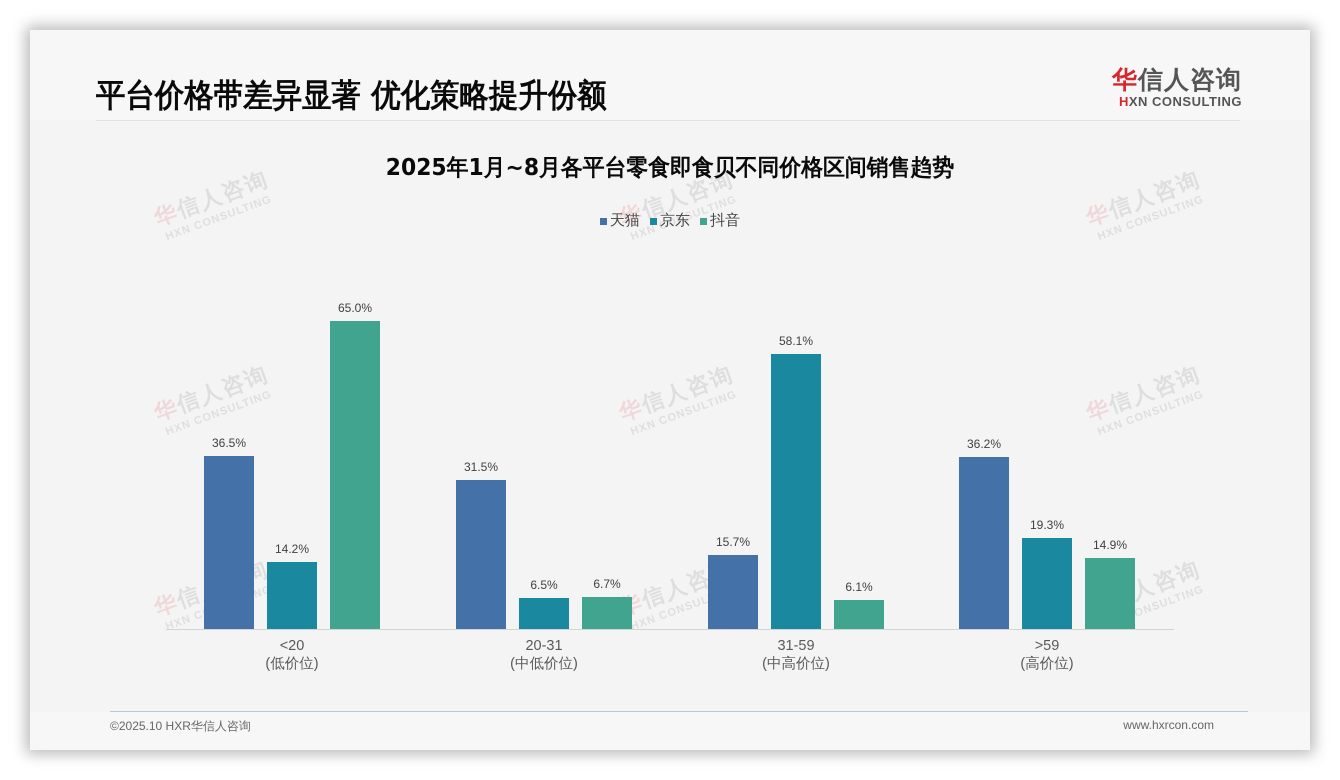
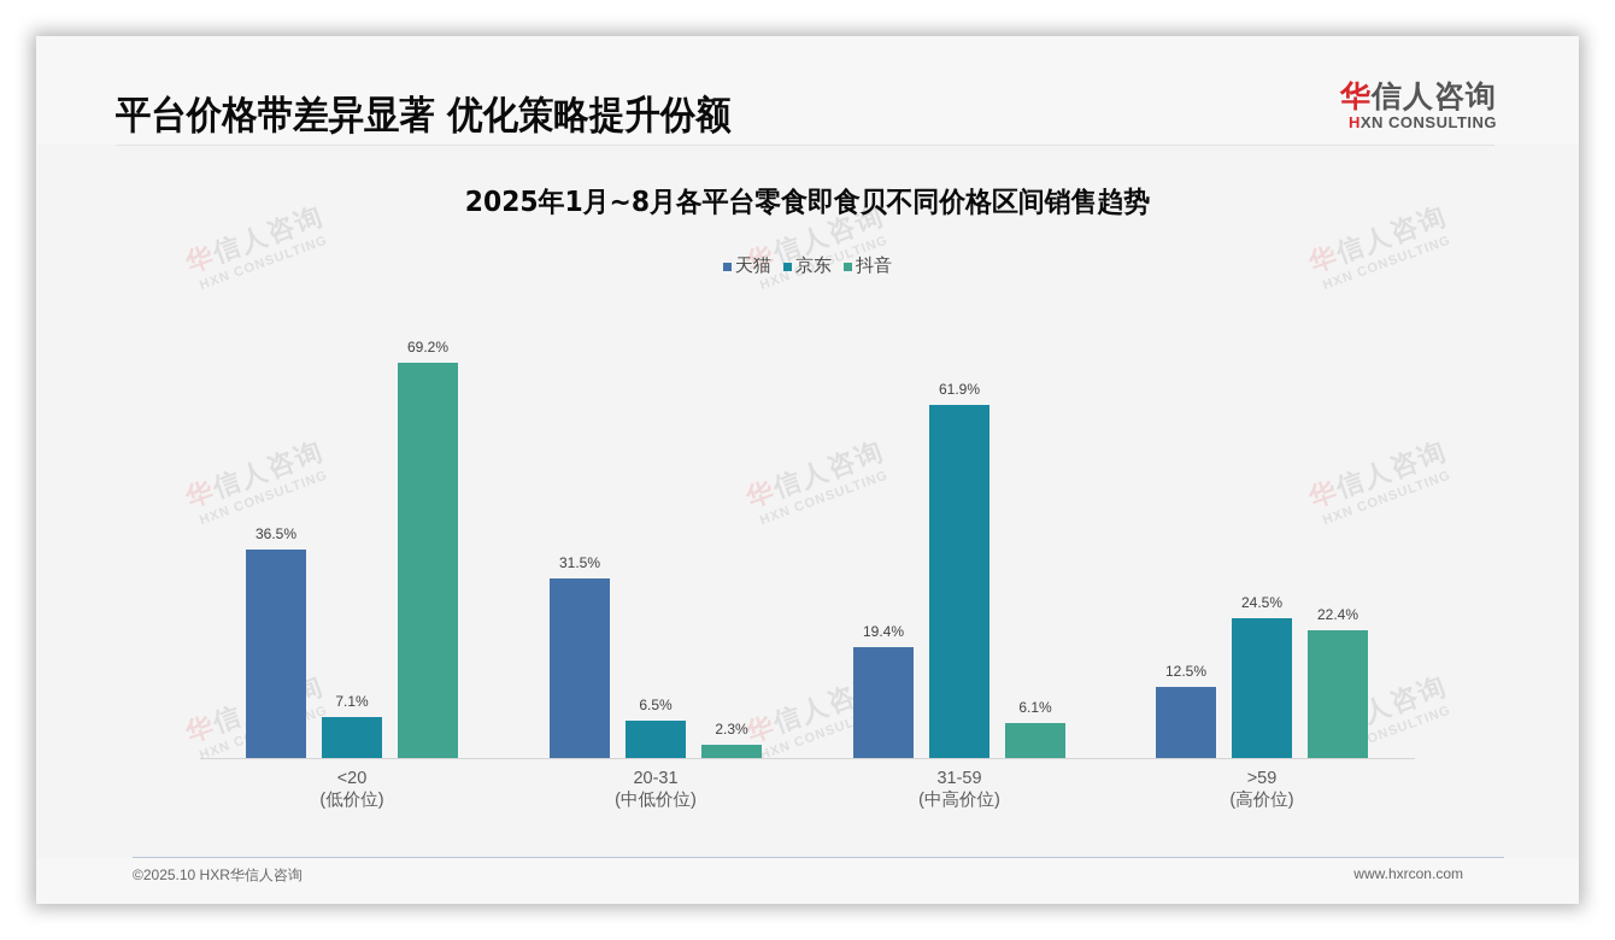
京东/<20: 14.2% -> 7.1%
抖音/<20: 65.0% -> 69.2%
抖音/20-31: 6.7% -> 2.3%
天猫/31-59: 15.7% -> 19.4%
京东/31-59: 58.1% -> 61.9%
天猫/>59: 36.2% -> 12.5%
京东/>59: 19.3% -> 24.5%
抖音/>59: 14.9% -> 22.4%
